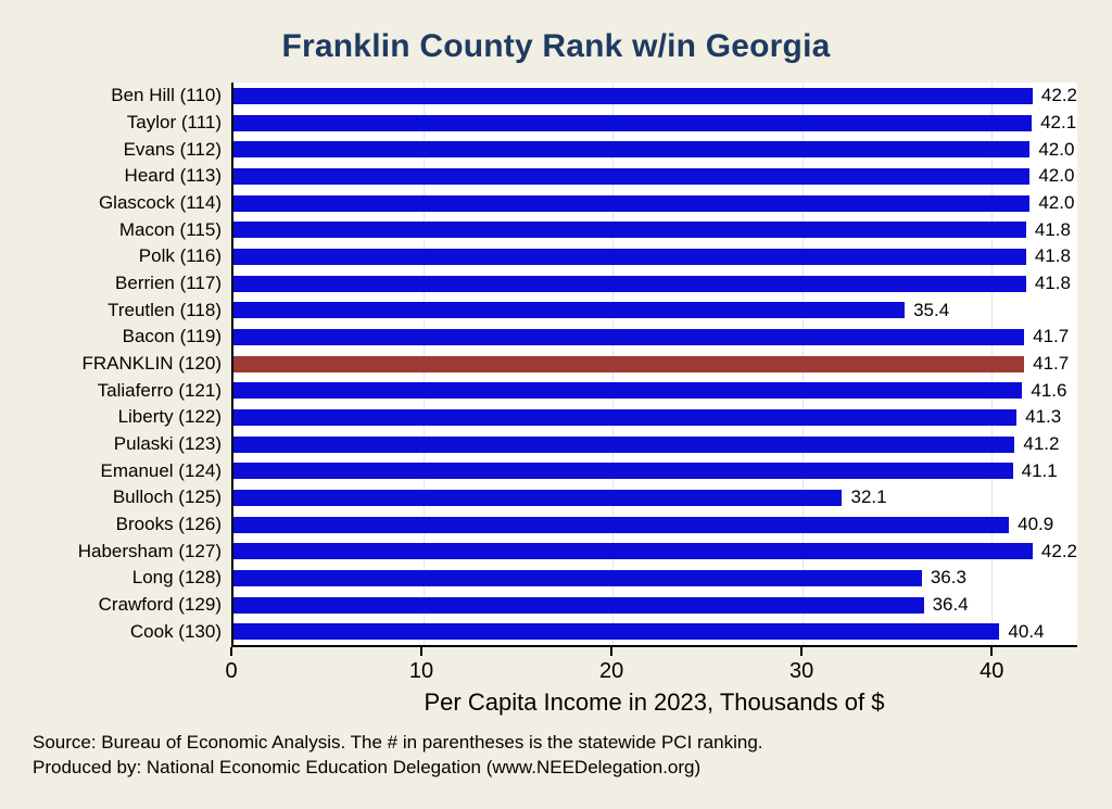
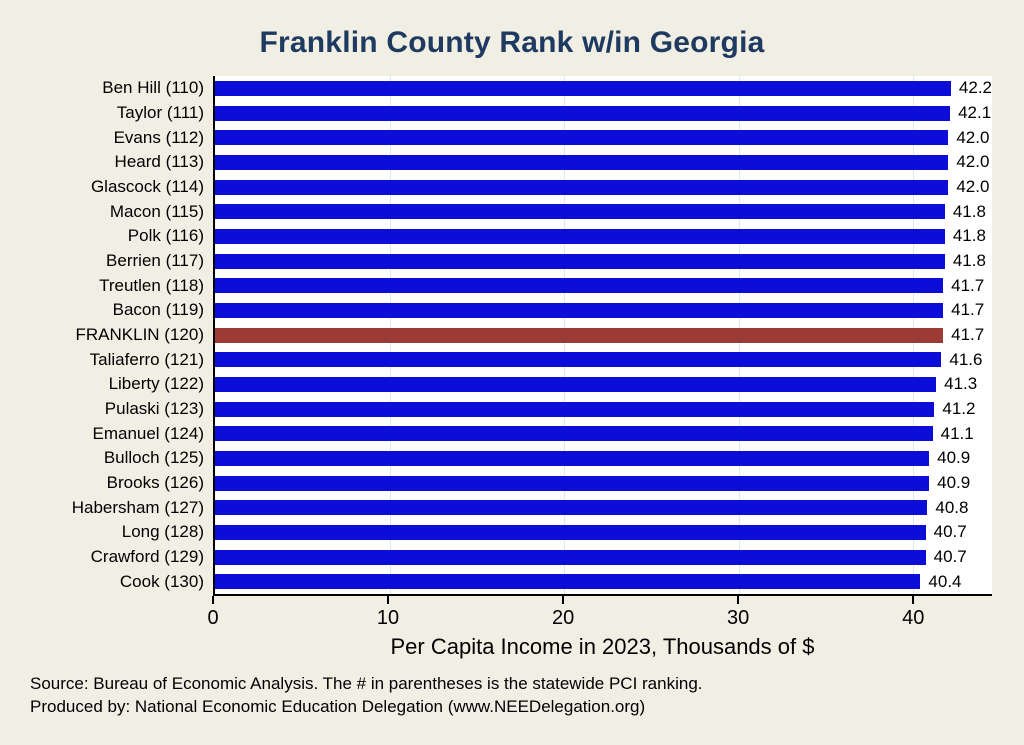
Treutlen (118): 35.4 -> 41.7
Bulloch (125): 32.1 -> 40.9
Habersham (127): 42.2 -> 40.8
Long (128): 36.3 -> 40.7
Crawford (129): 36.4 -> 40.7
